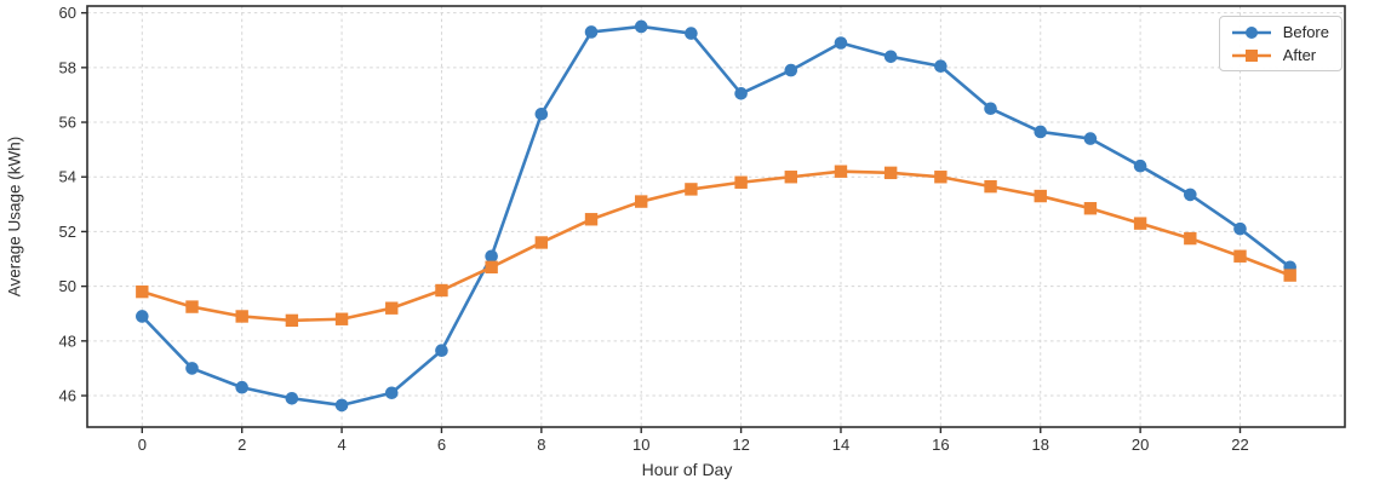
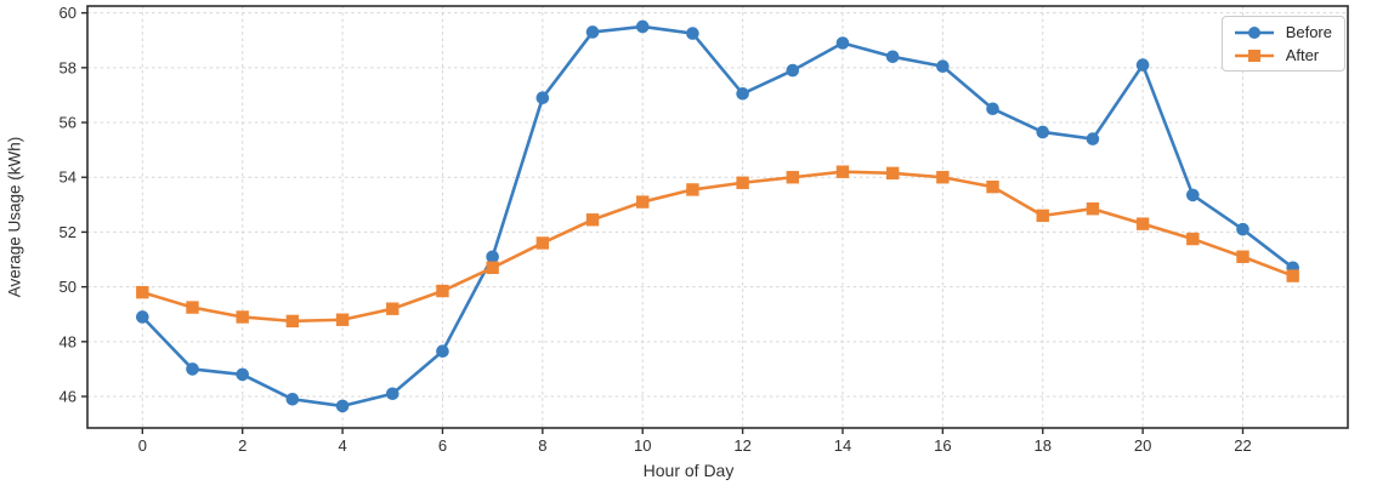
Before/2: 46.3 -> 46.8
Before/8: 56.3 -> 56.9
After/18: 53.3 -> 52.6
Before/20: 54.4 -> 58.1
